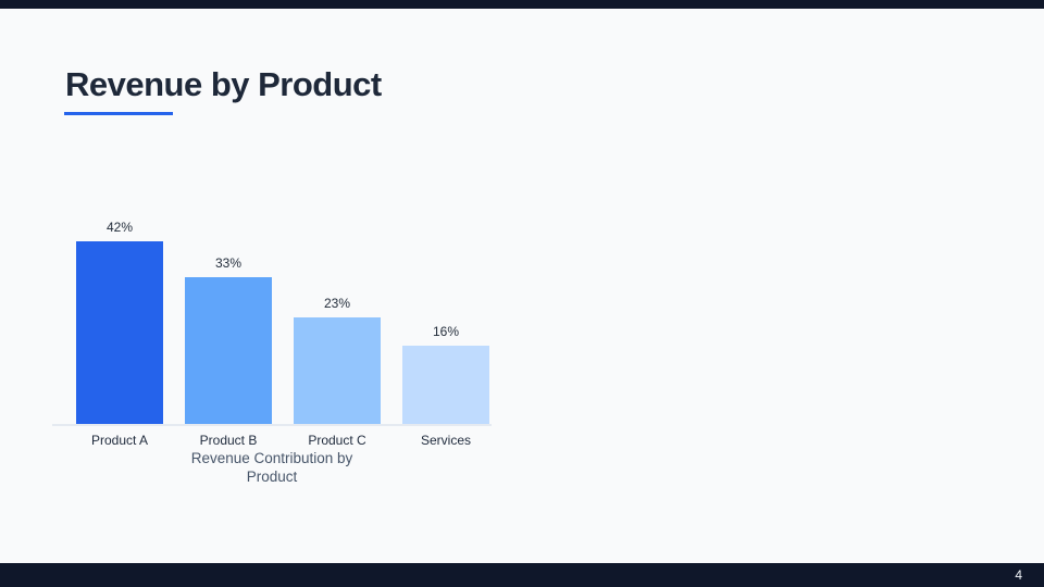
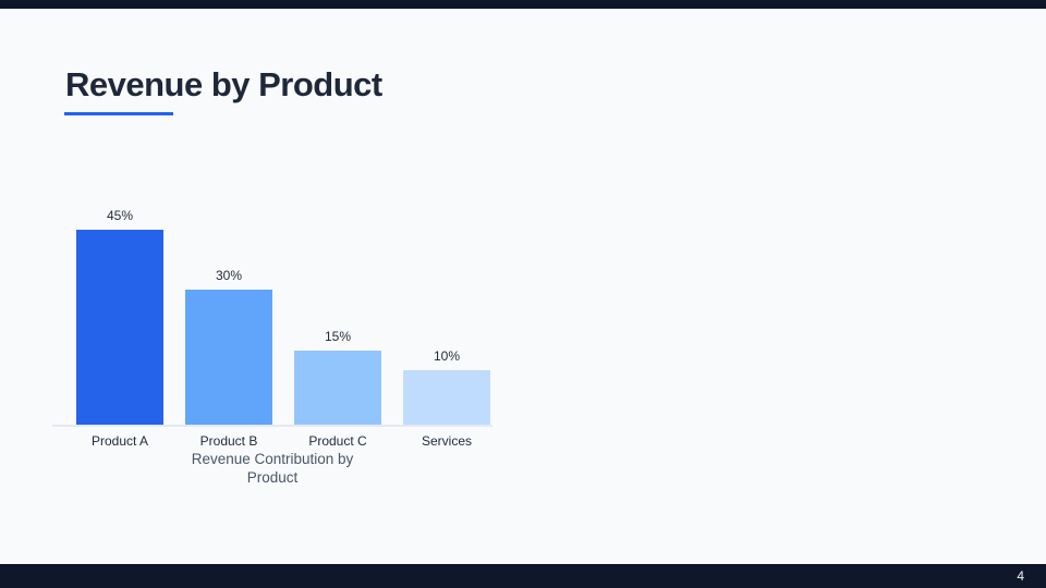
Product A: 42% -> 45%
Product B: 33% -> 30%
Product C: 23% -> 15%
Services: 16% -> 10%
